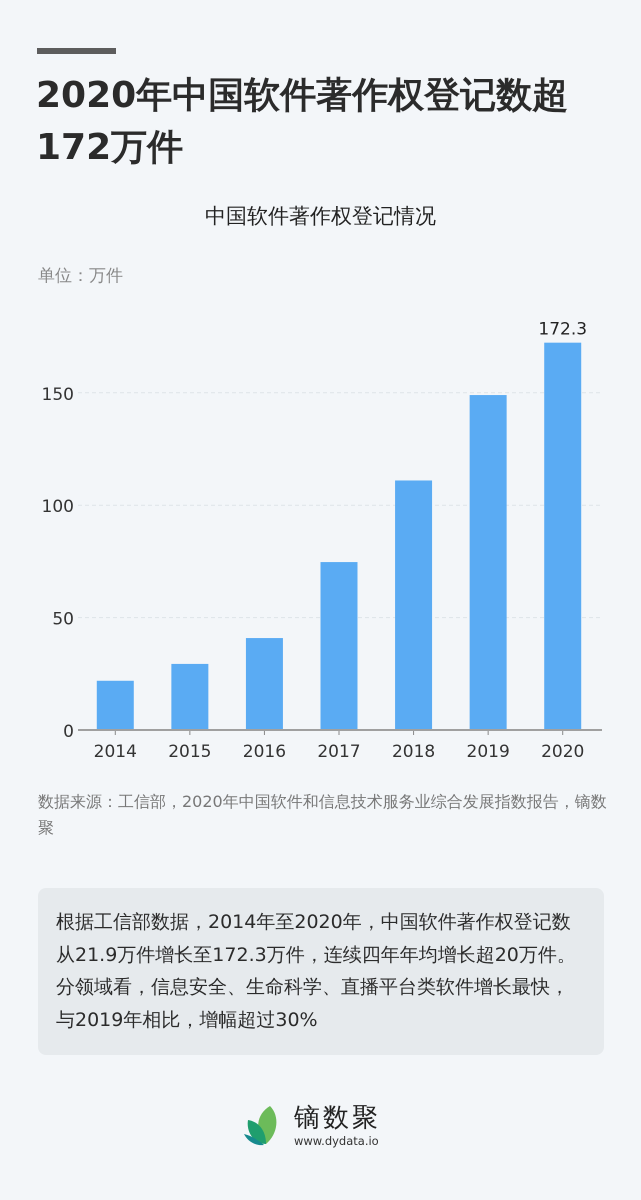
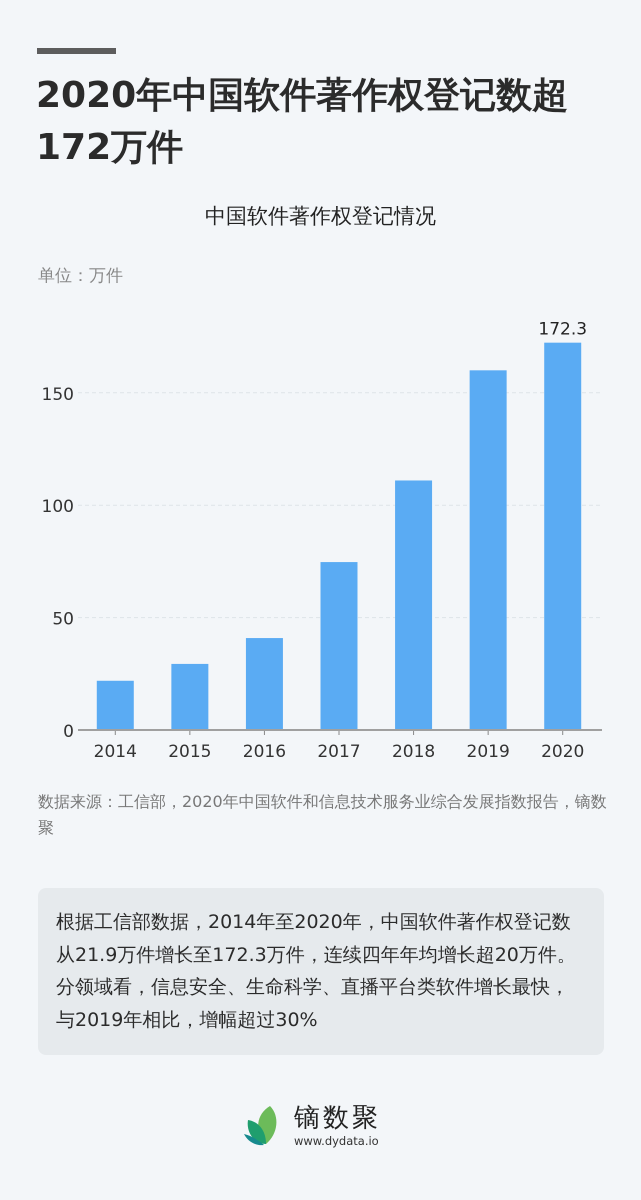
2019: 149 -> 160
